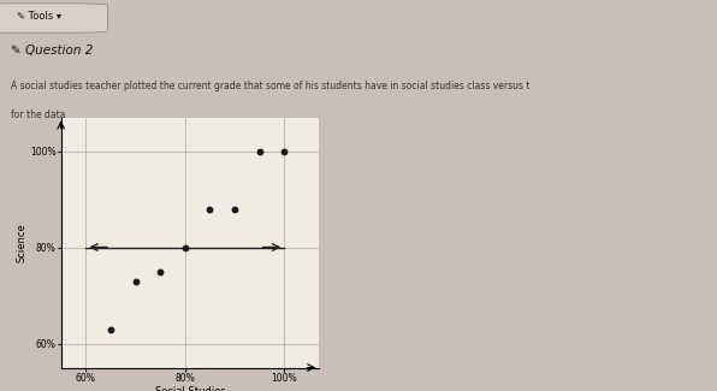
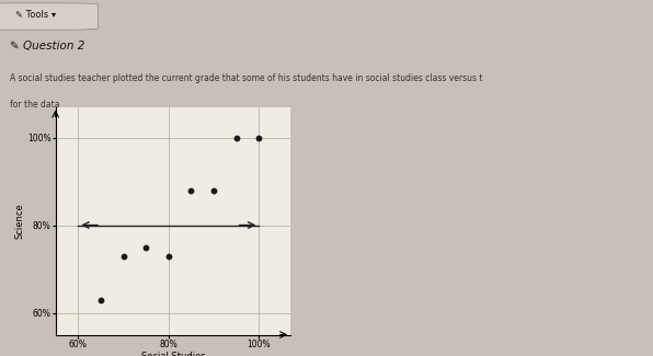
80%: 80% -> 73%
